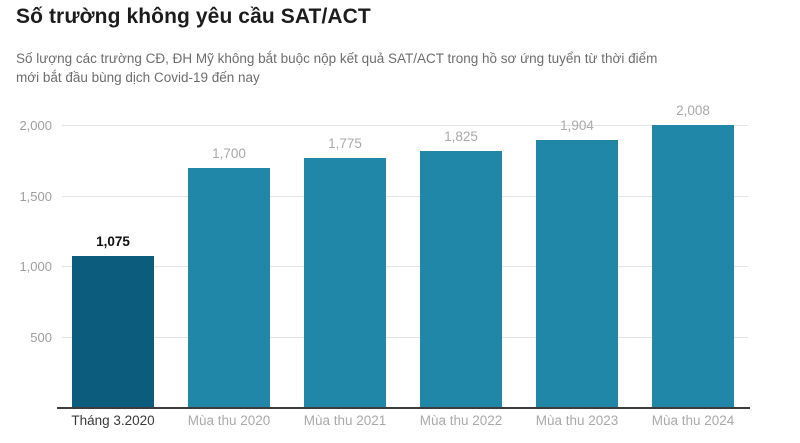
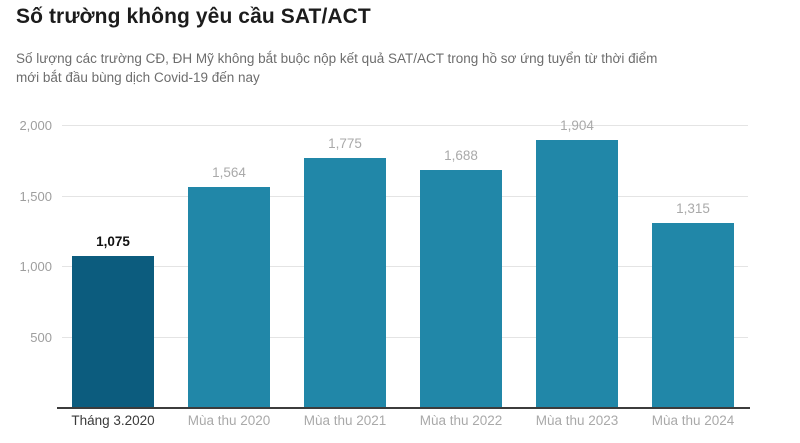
Mùa thu 2020: 1,700 -> 1,564
Mùa thu 2022: 1,825 -> 1,688
Mùa thu 2024: 2,008 -> 1,315
